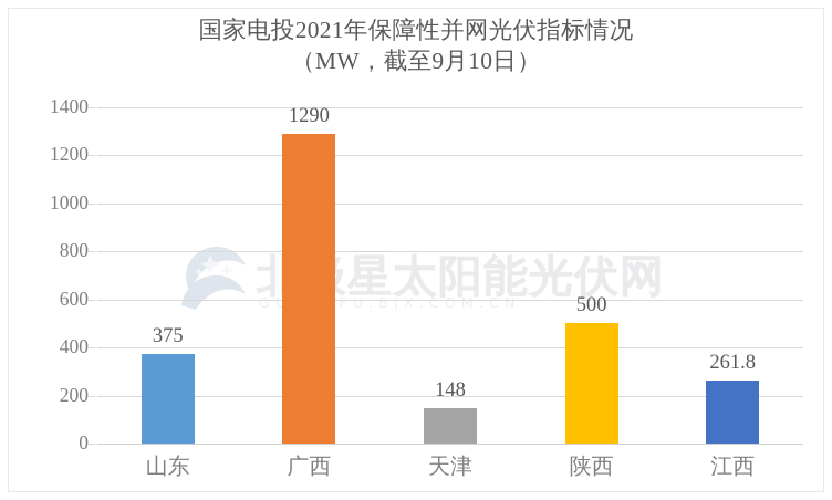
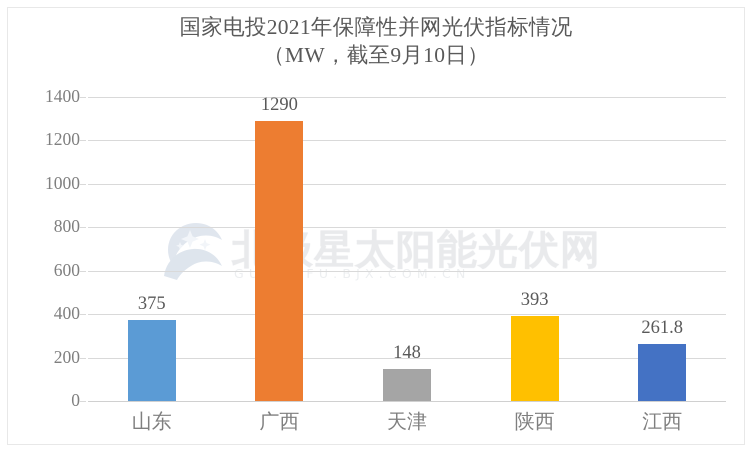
陕西: 500 -> 393
